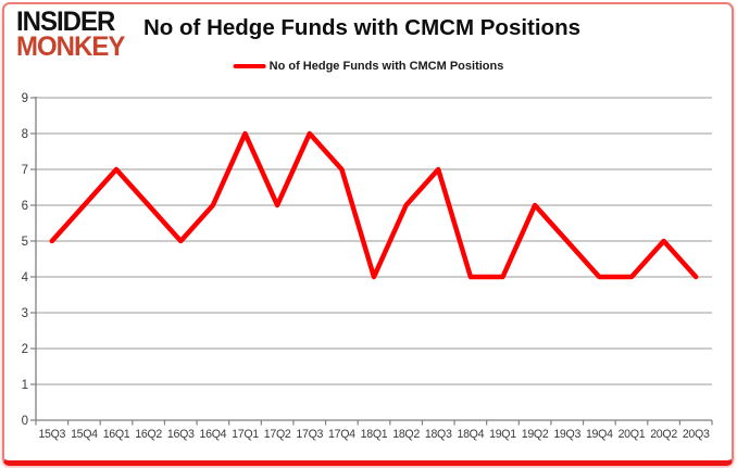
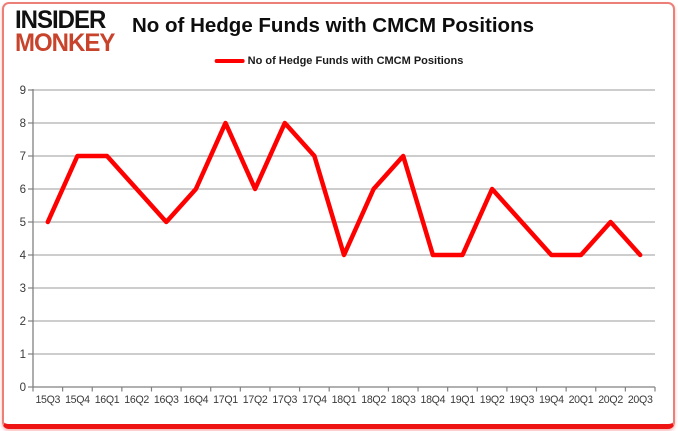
15Q4: 6 -> 7
